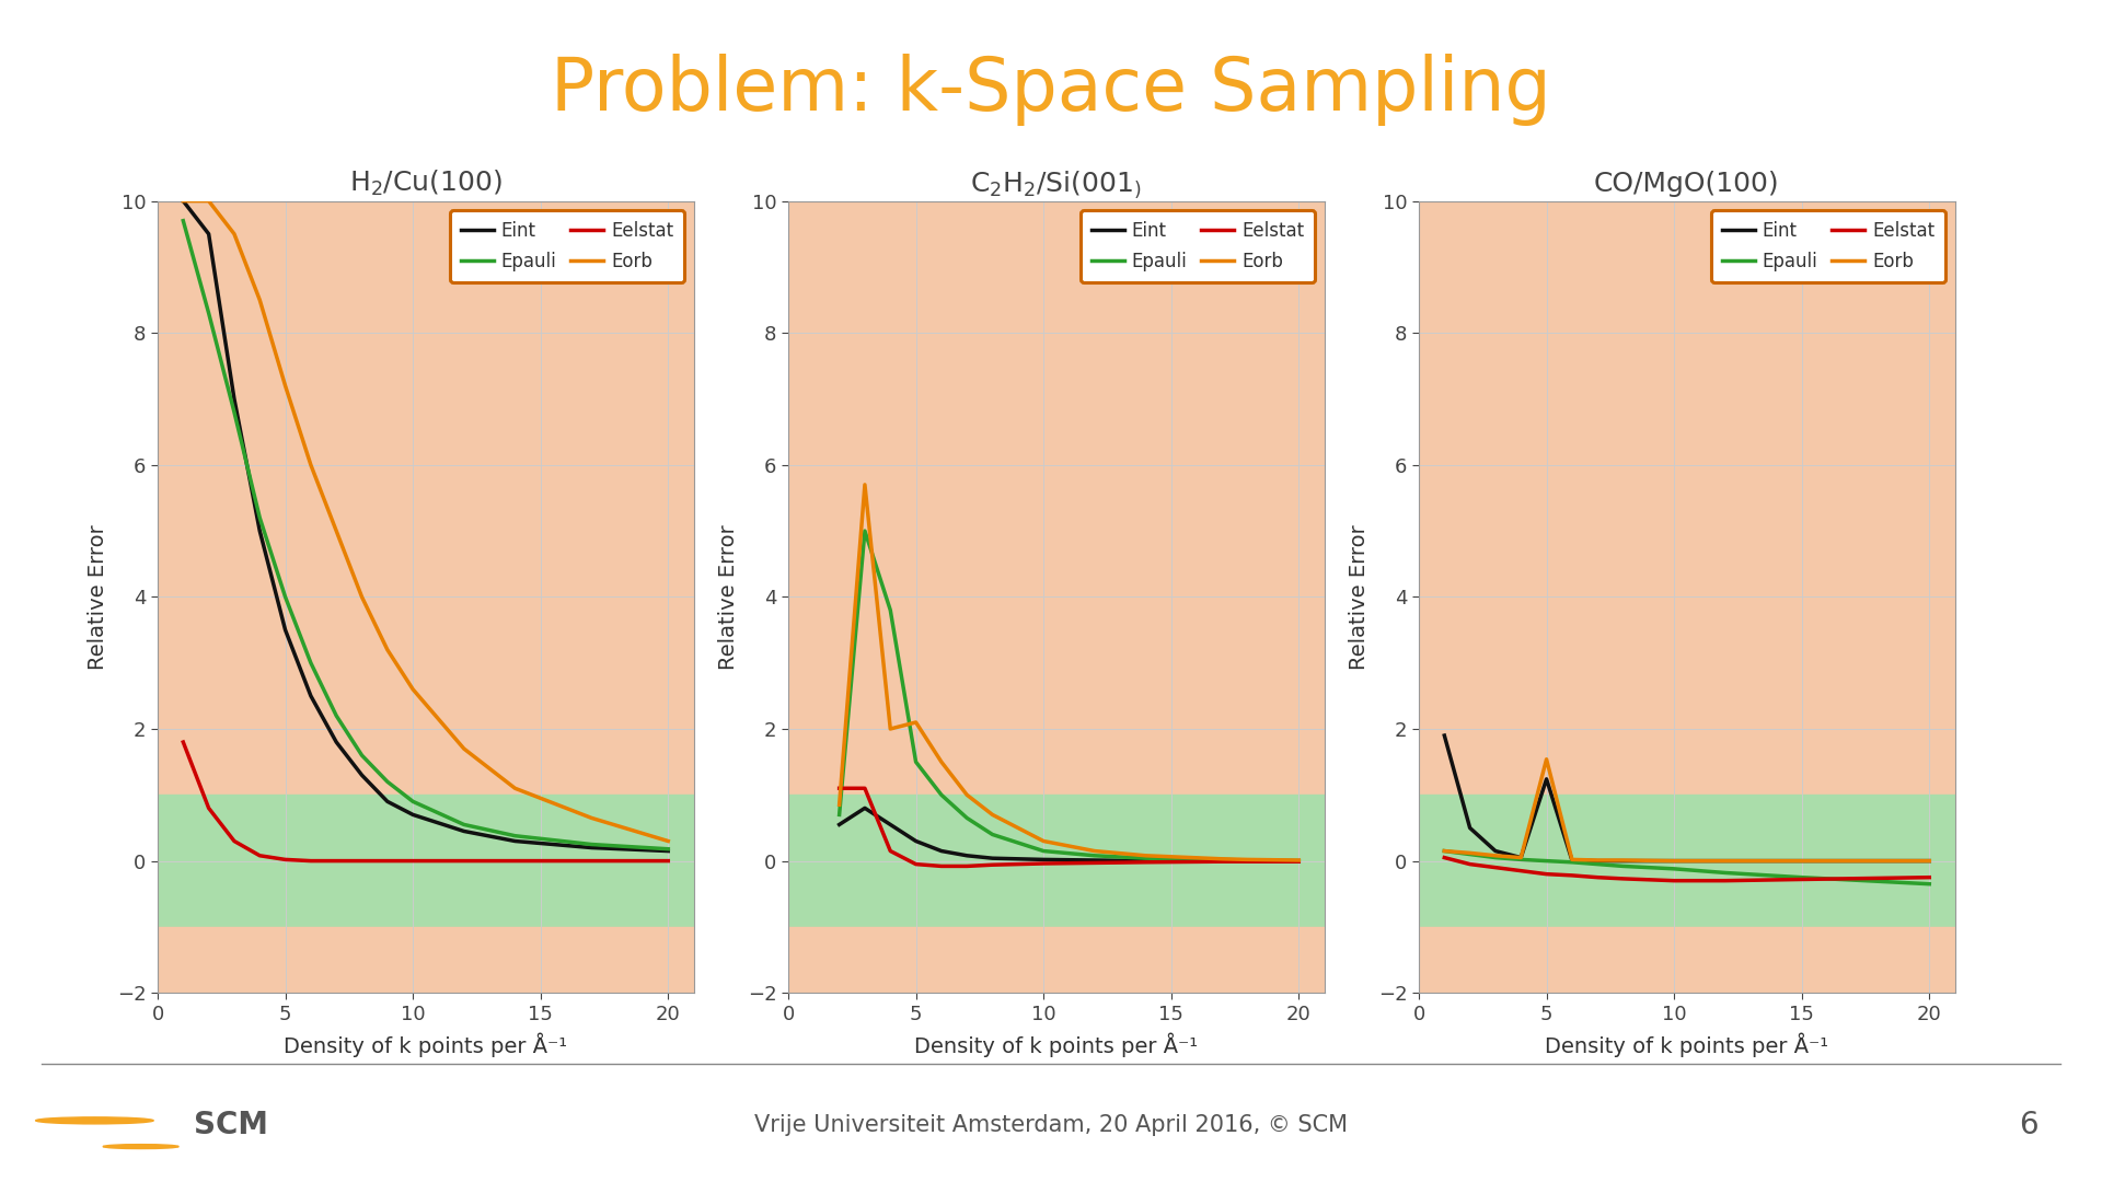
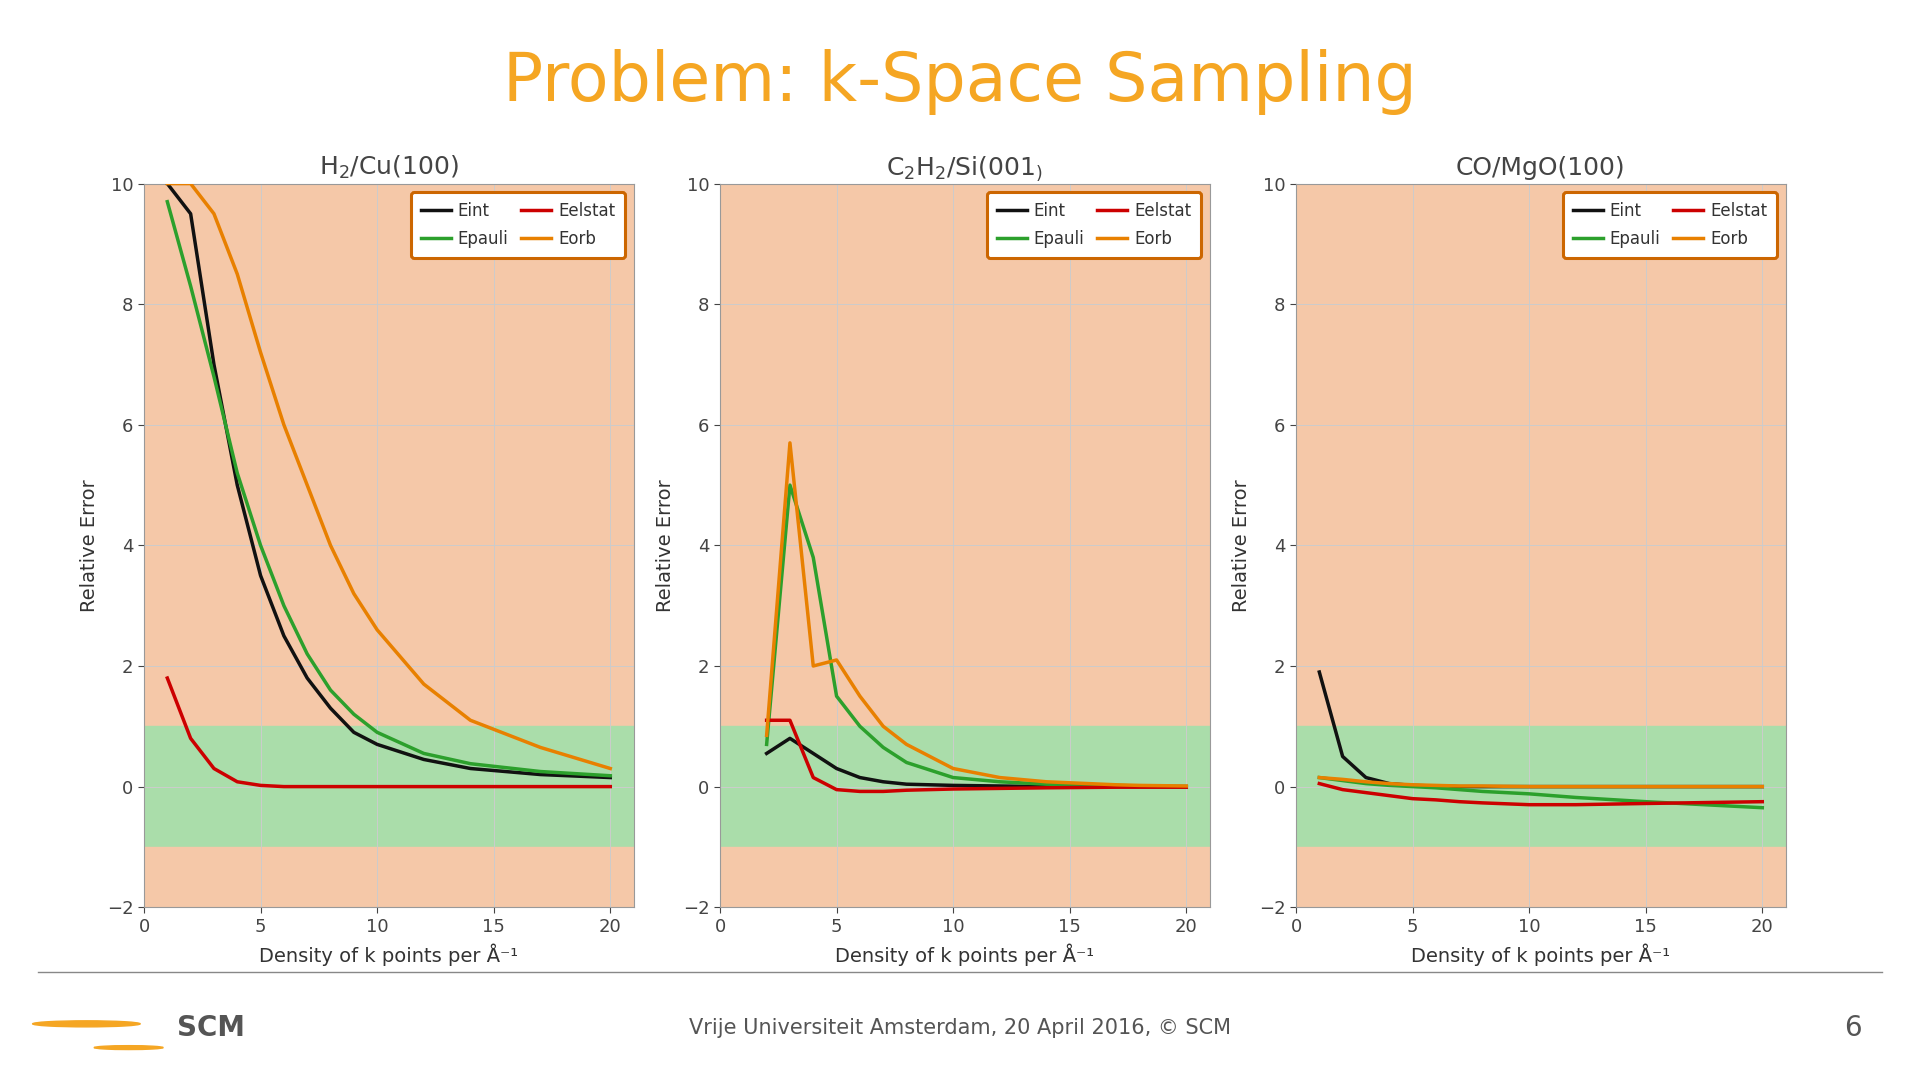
CO/MgO(100)/Eint/5: 1.24 -> 0.02
CO/MgO(100)/Eorb/5: 1.54 -> 0.03
